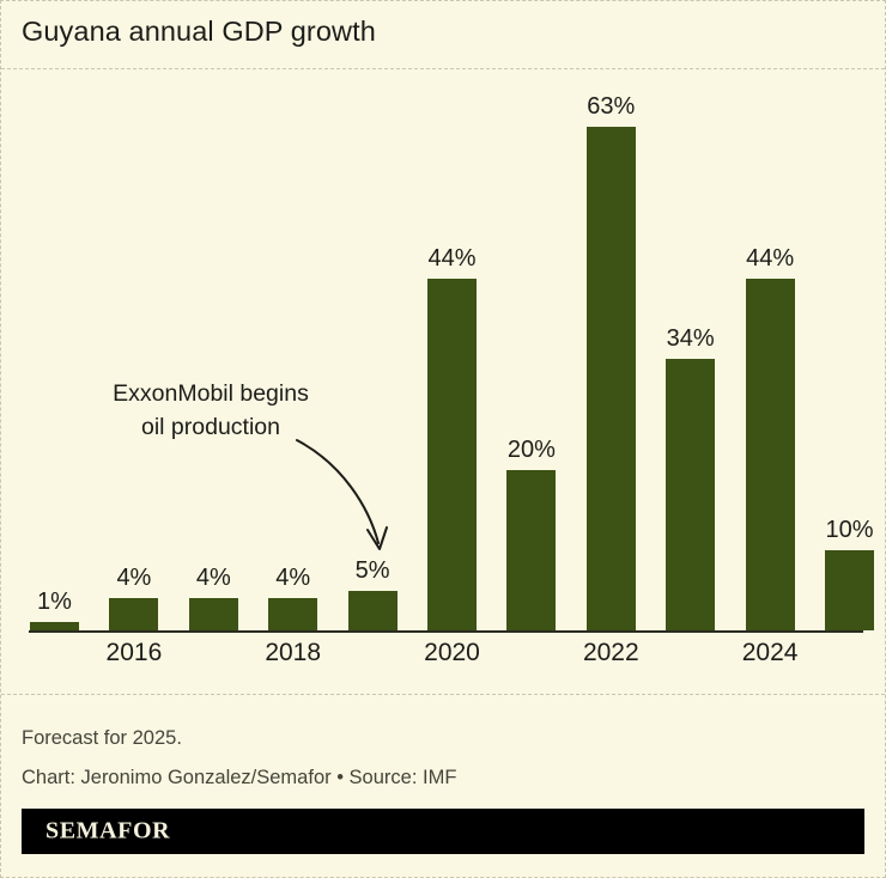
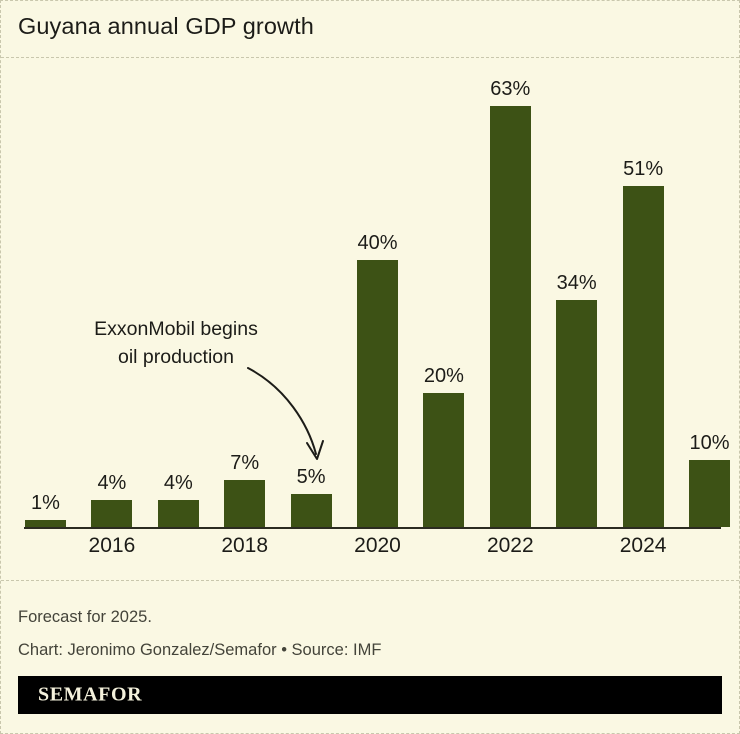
2018: 4% -> 7%
2020: 44% -> 40%
2024: 44% -> 51%
